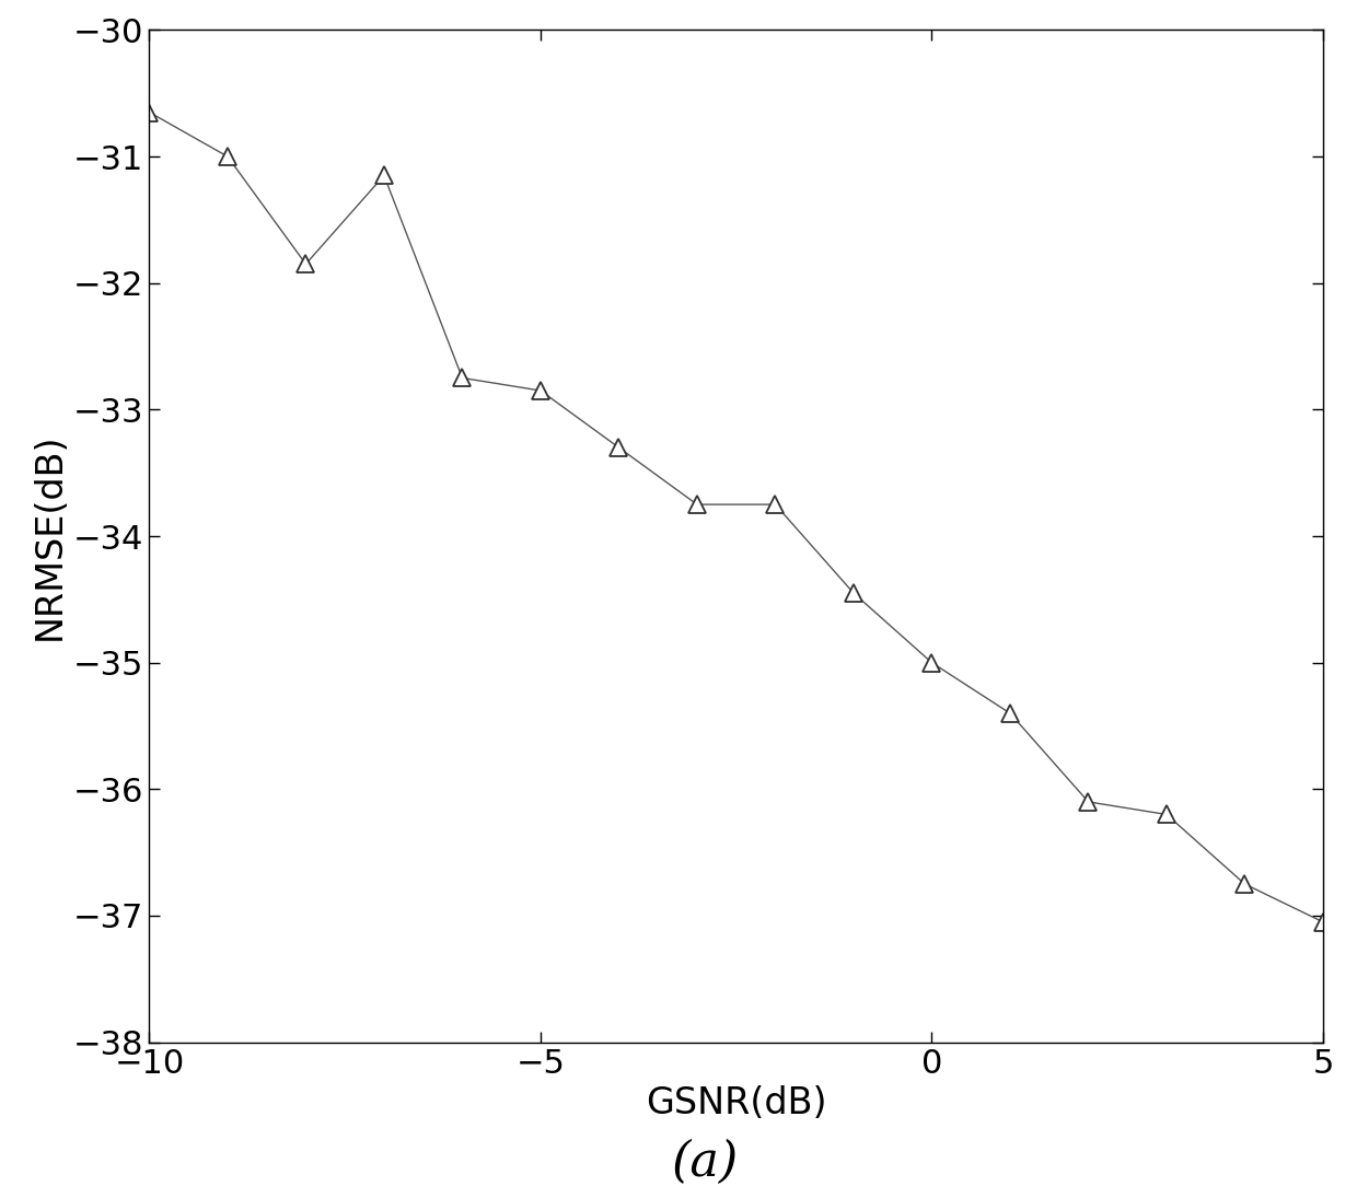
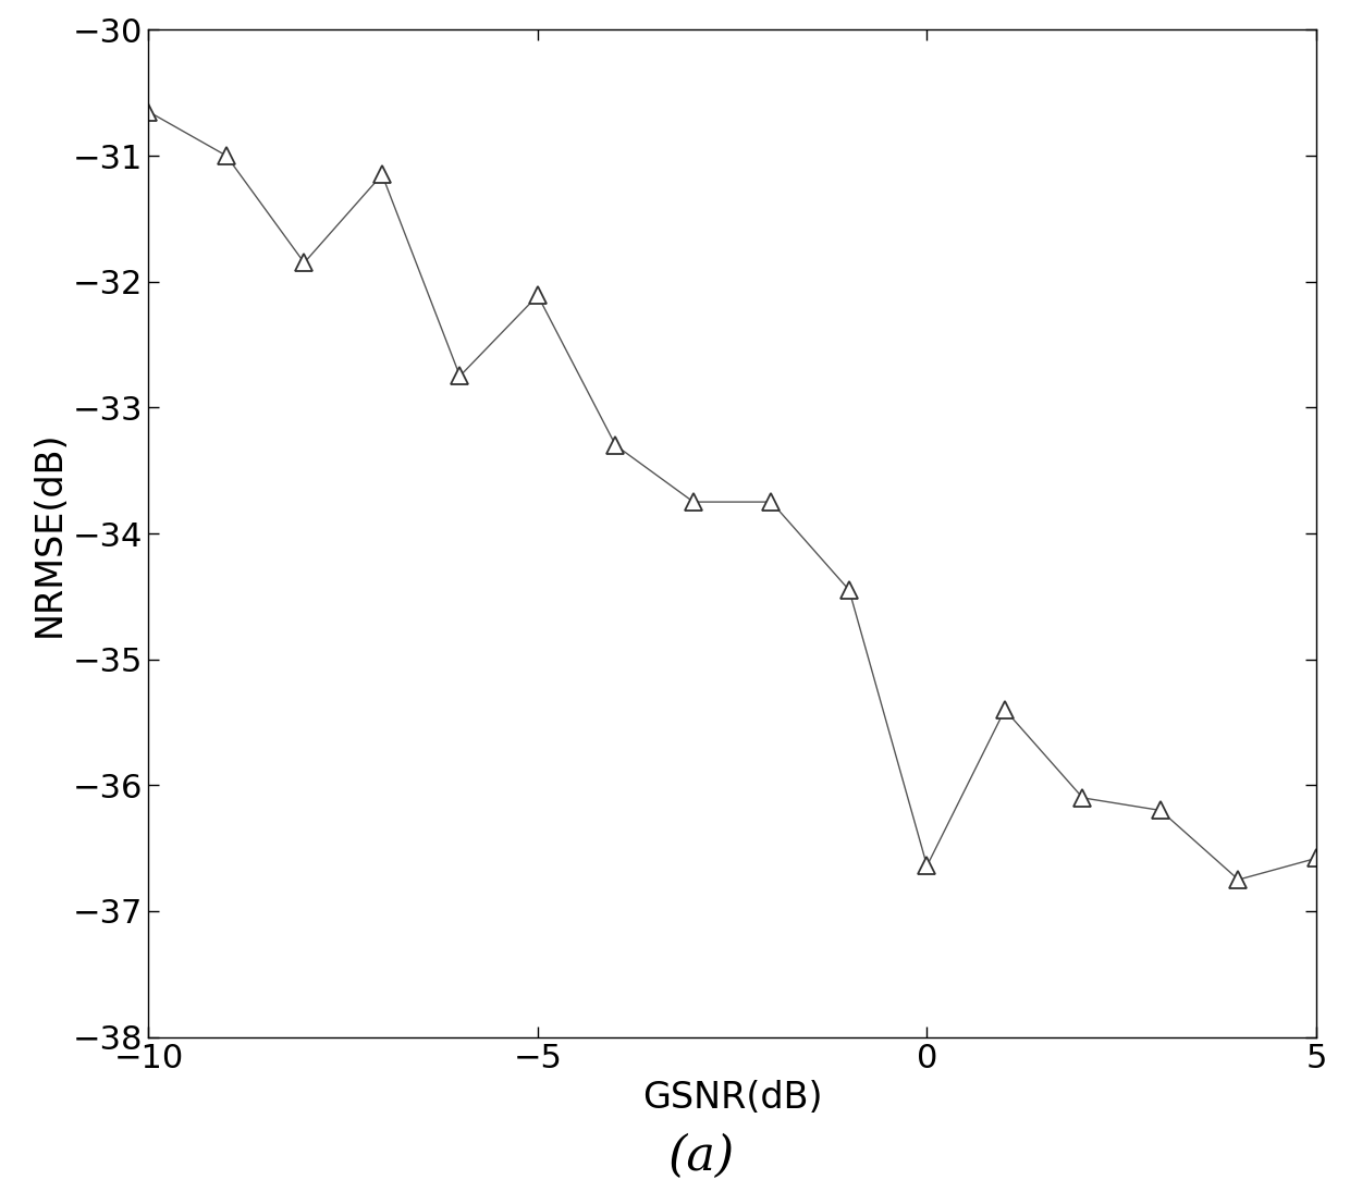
−5: -32.85 -> -32.11
0: -35.00 -> -36.64
5: -37.05 -> -36.58
